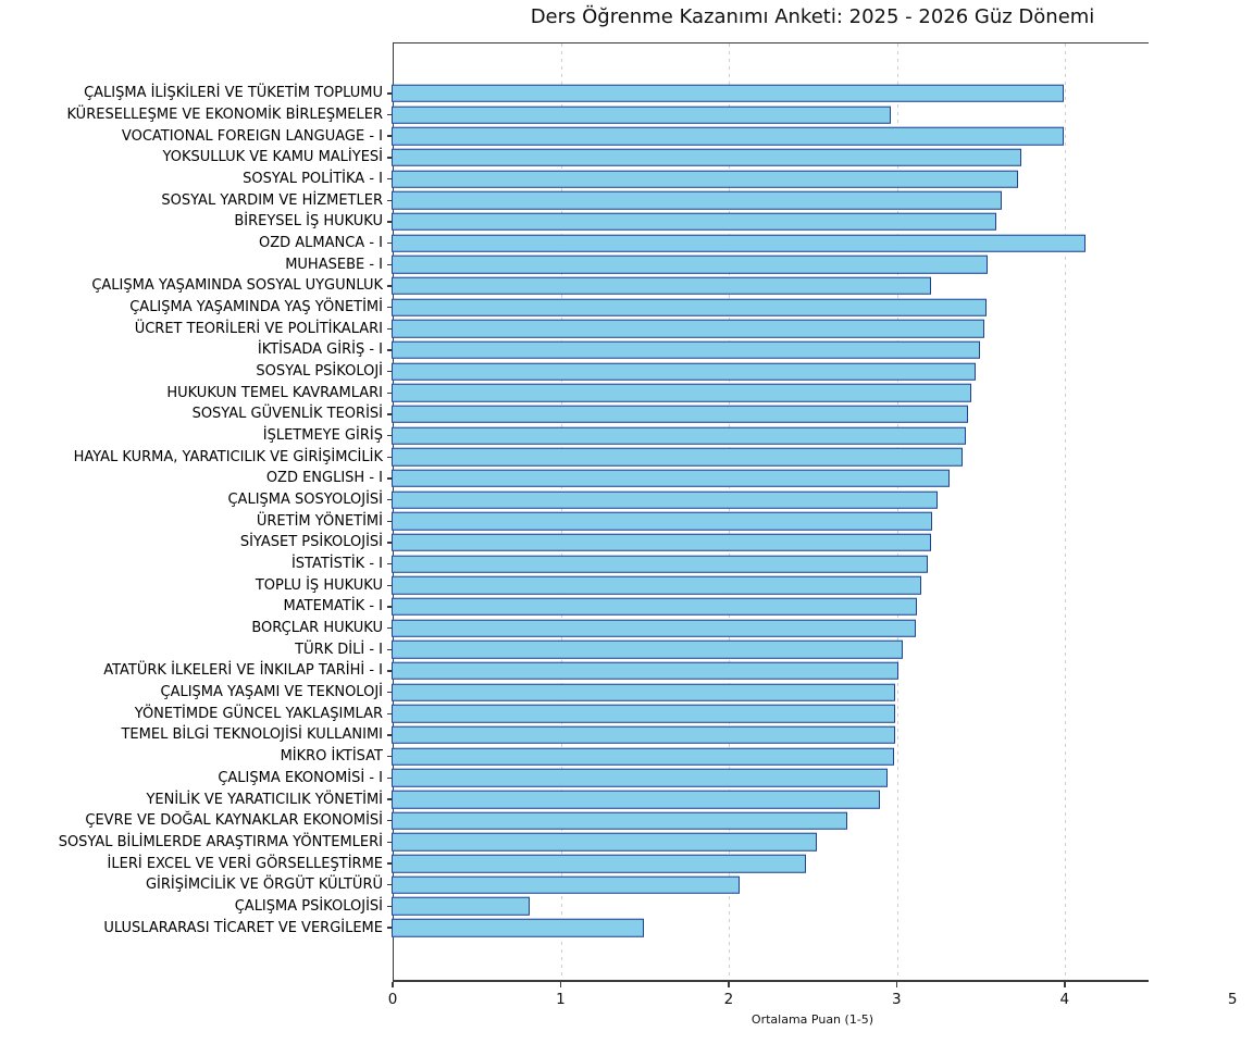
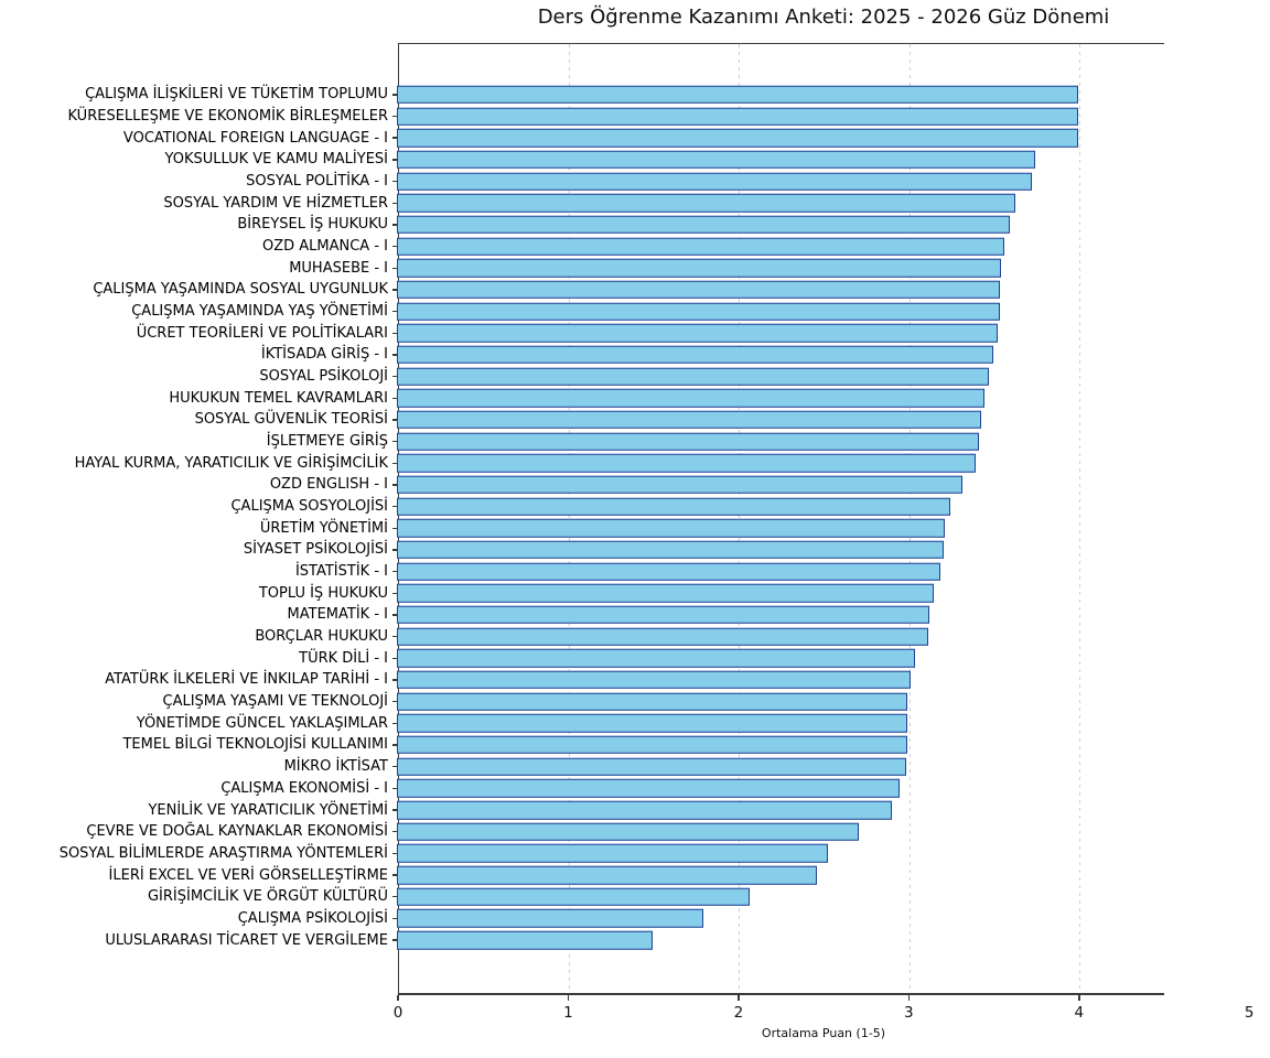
KÜRESELLEŞME VE EKONOMİK BİRLEŞMELER: 2.97 -> 4.00
OZD ALMANCA - I: 4.13 -> 3.57
ÇALIŞMA YAŞAMINDA SOSYAL UYGUNLUK: 3.21 -> 3.54
ÇALIŞMA PSİKOLOJİSİ: 0.82 -> 1.80
